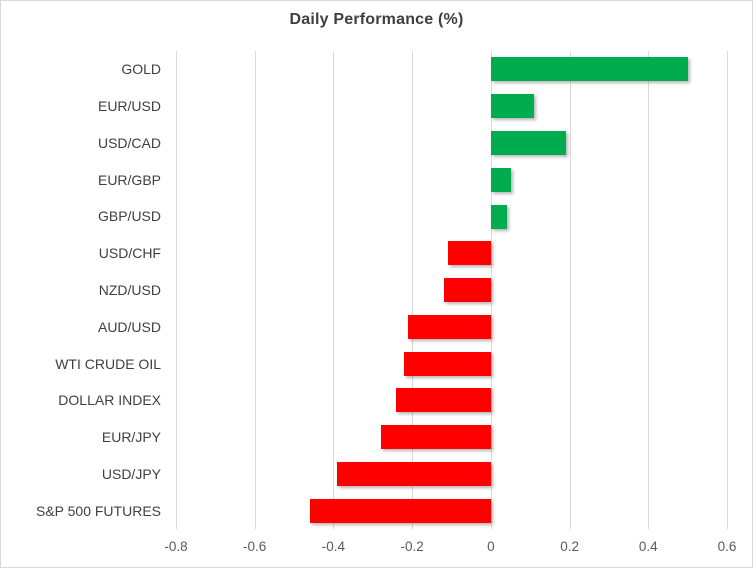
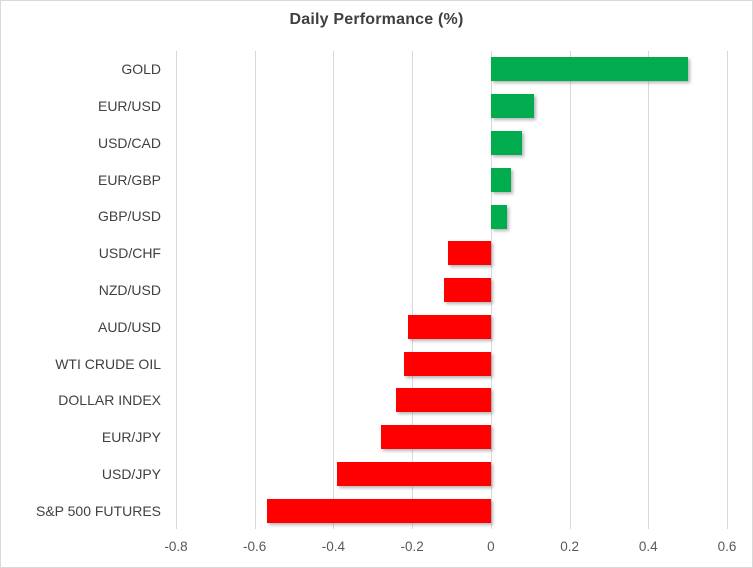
USD/CAD: 0.19 -> 0.08
S&P 500 FUTURES: -0.46 -> -0.57
